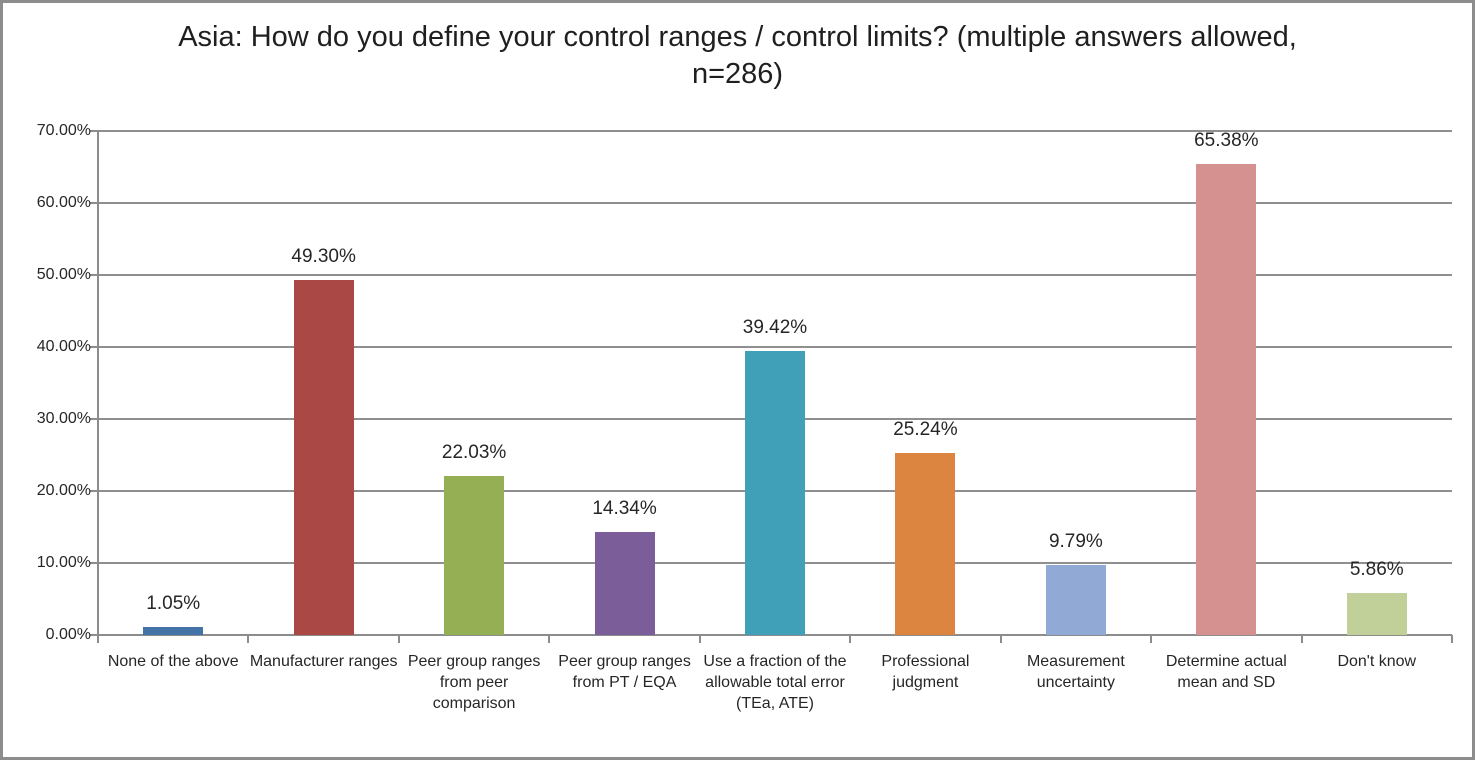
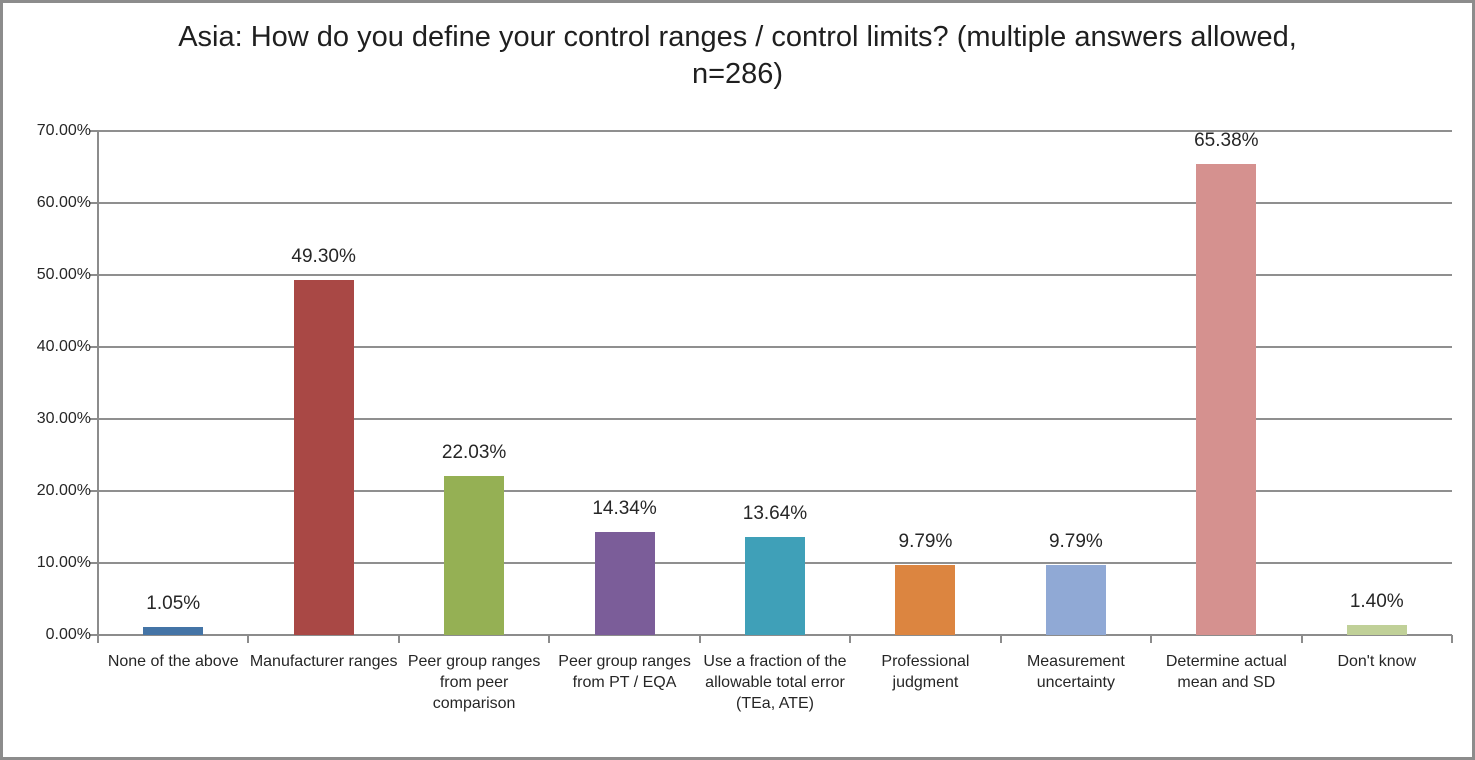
Use a fraction of the allowable total error (TEa, ATE): 39.42% -> 13.64%
Professional judgment: 25.24% -> 9.79%
Don't know: 5.86% -> 1.40%
